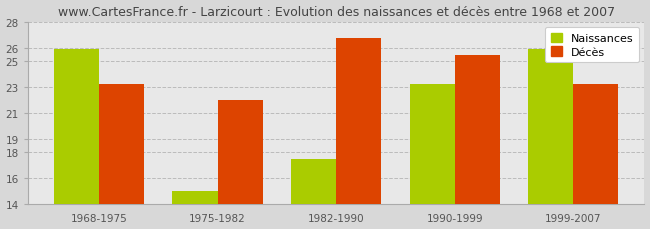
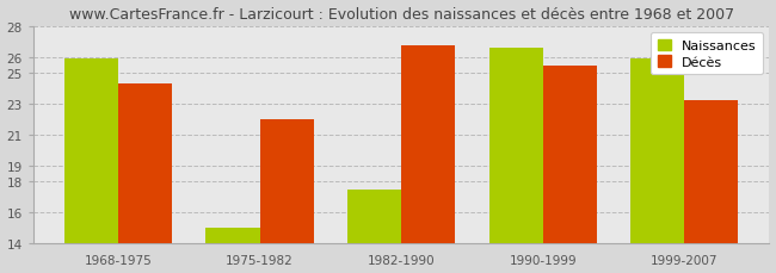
Décès/1968-1975: 23.2 -> 24.3
Naissances/1990-1999: 23.2 -> 26.6
